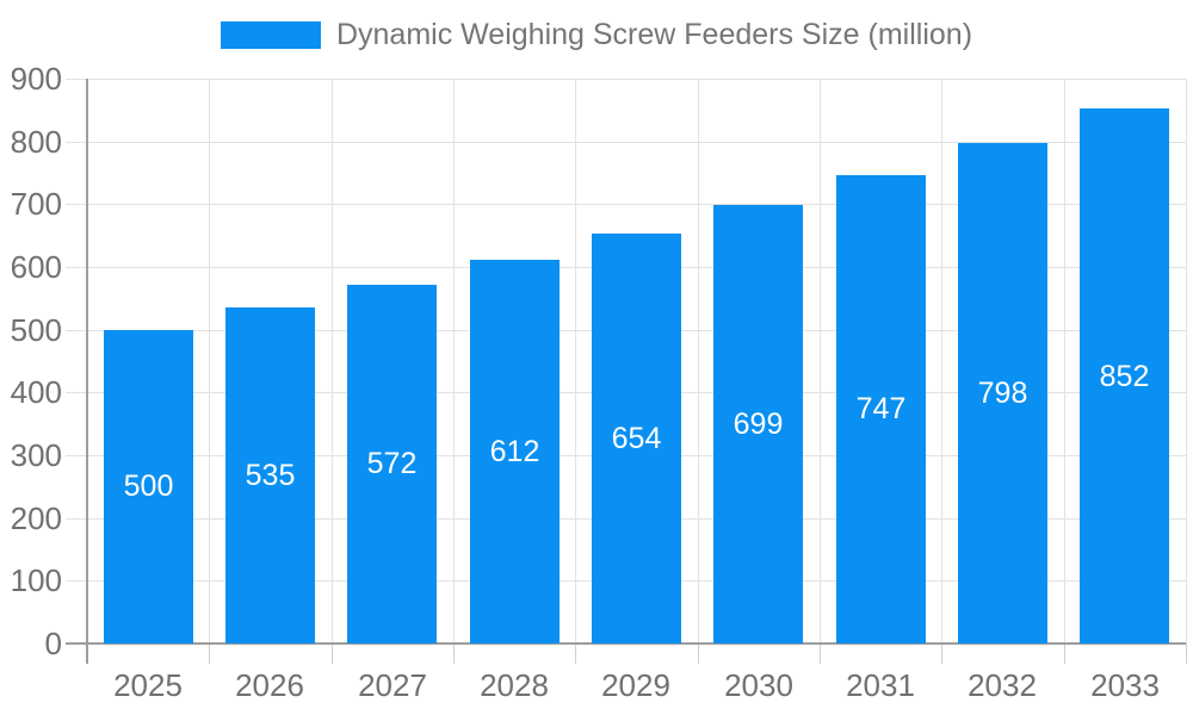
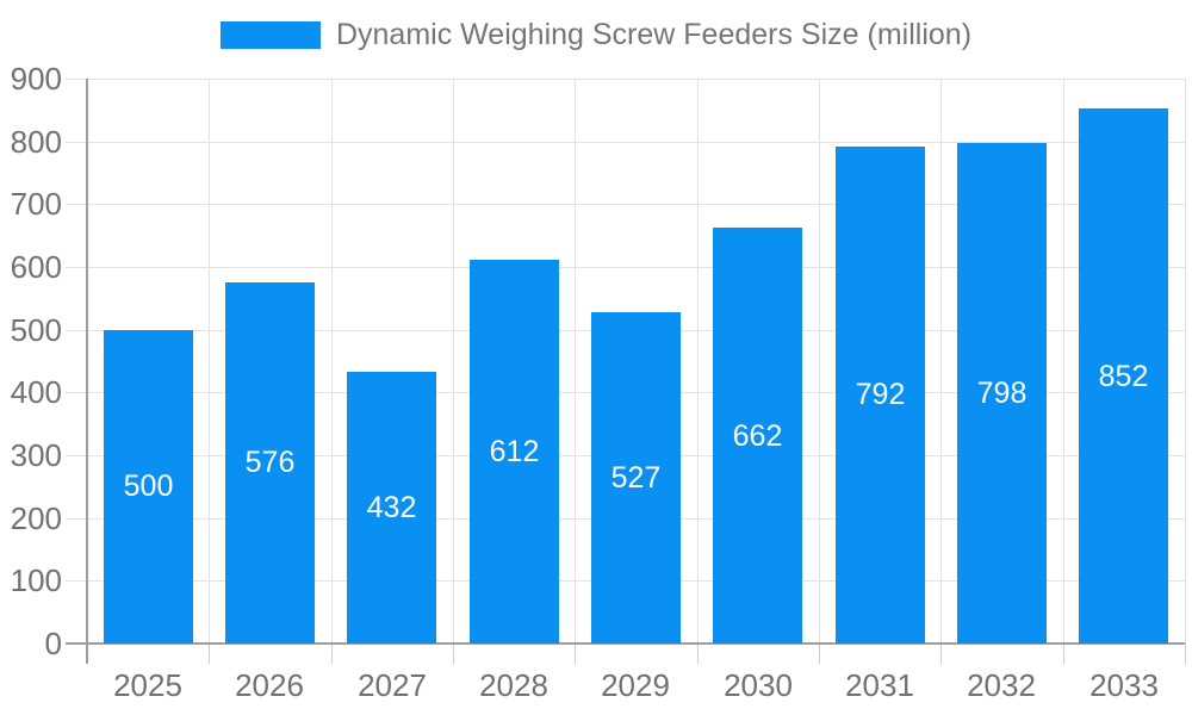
2026: 535 -> 576
2027: 572 -> 432
2029: 654 -> 527
2030: 699 -> 662
2031: 747 -> 792
